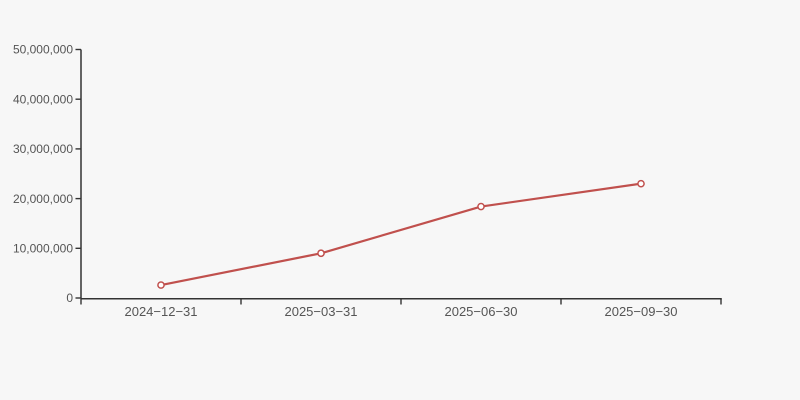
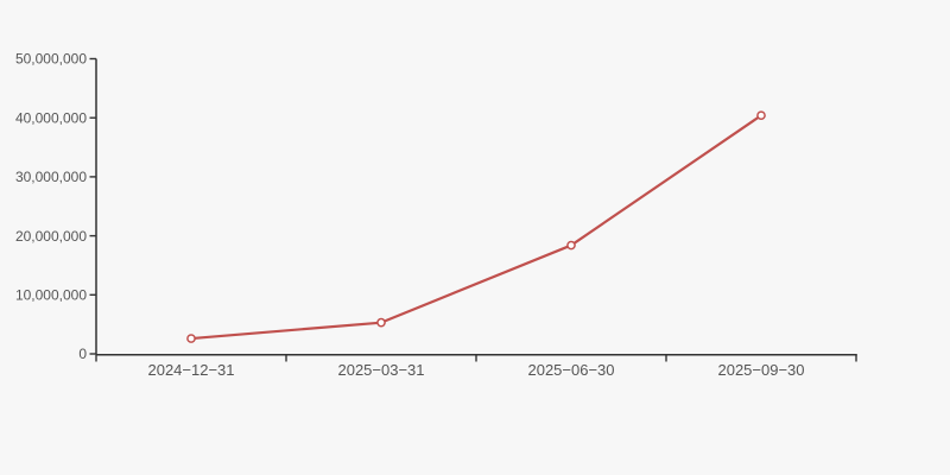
2025−03−31: 9000000 -> 5000000
2025−09−30: 23000000 -> 40000000
